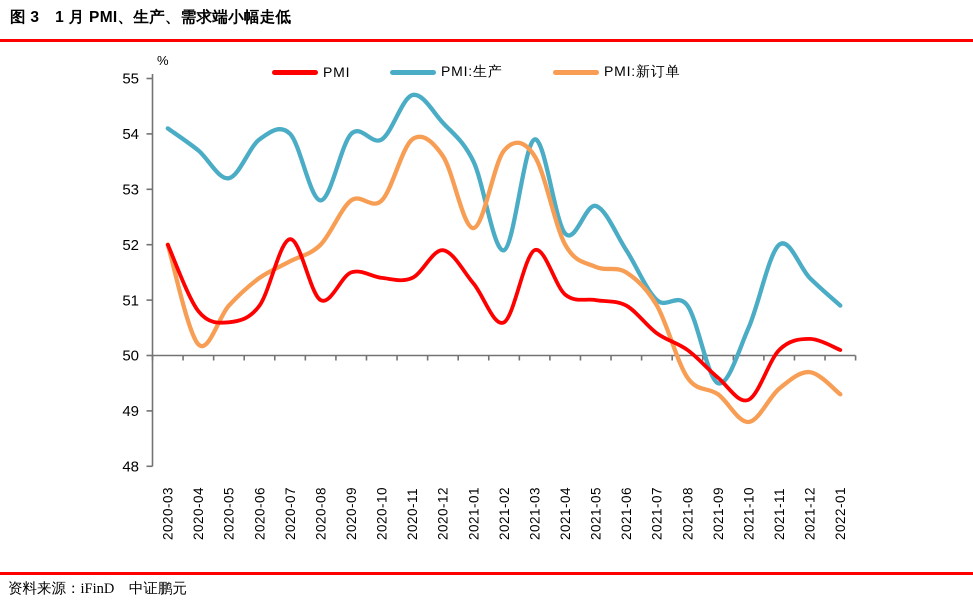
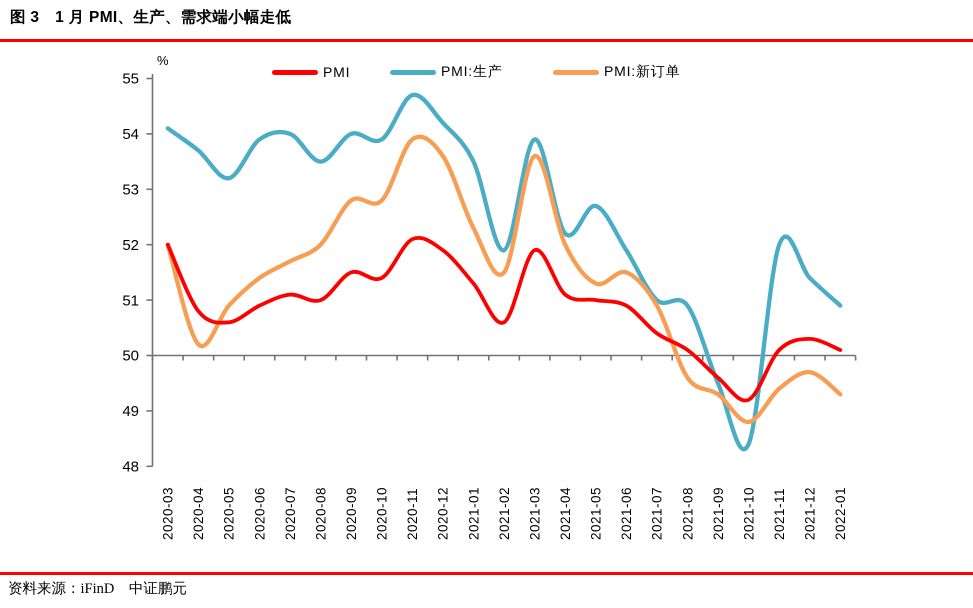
PMI/2020-07: 52.1 -> 51.1
PMI:生产/2020-08: 52.8 -> 53.5
PMI/2020-11: 51.4 -> 52.1
PMI:新订单/2021-02: 53.7 -> 51.5
PMI:新订单/2021-05: 51.6 -> 51.3
PMI:生产/2021-10: 50.5 -> 48.4
